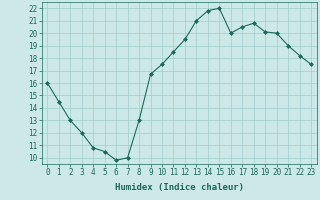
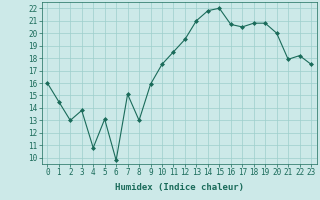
3: 12.0 -> 13.8
5: 10.5 -> 13.1
7: 10.0 -> 15.1
9: 16.7 -> 15.9
16: 20.0 -> 20.7
19: 20.1 -> 20.8
21: 19.0 -> 17.9
